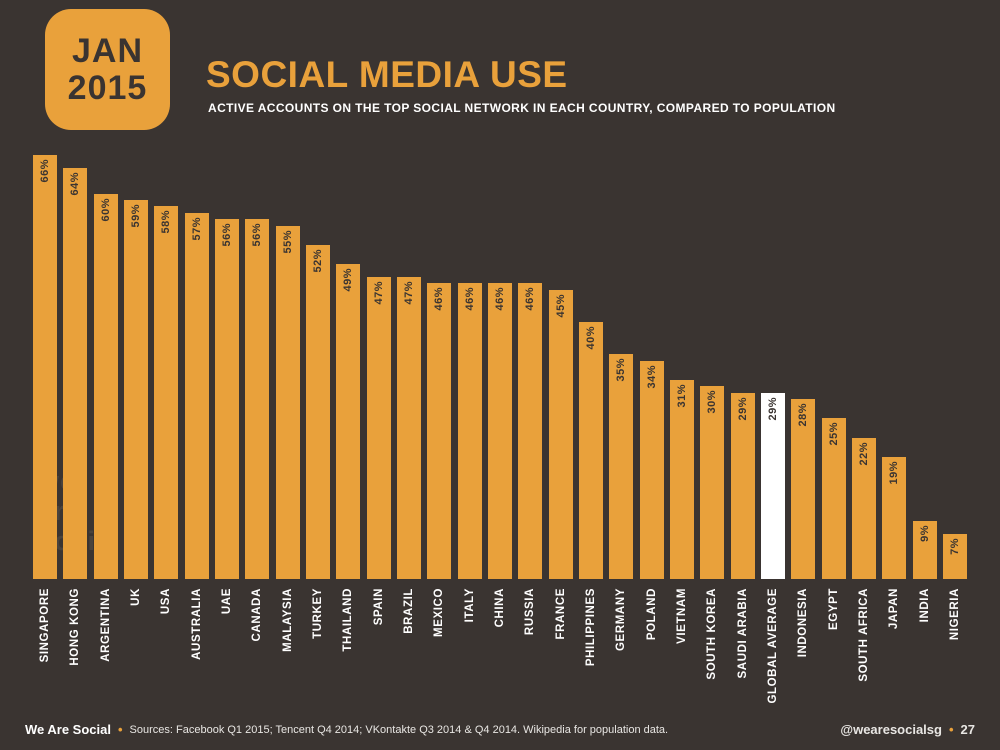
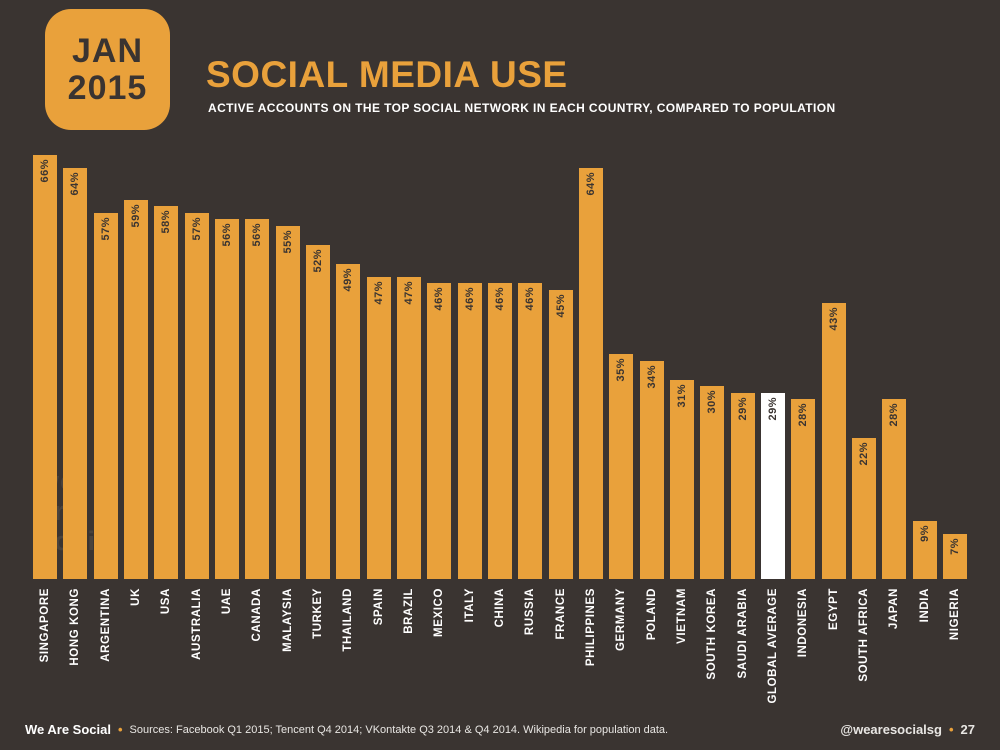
ARGENTINA: 60% -> 57%
PHILIPPINES: 40% -> 64%
EGYPT: 25% -> 43%
JAPAN: 19% -> 28%
